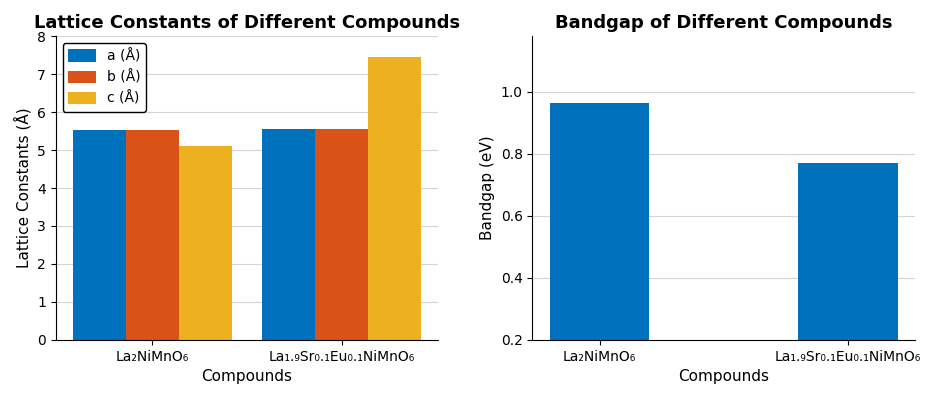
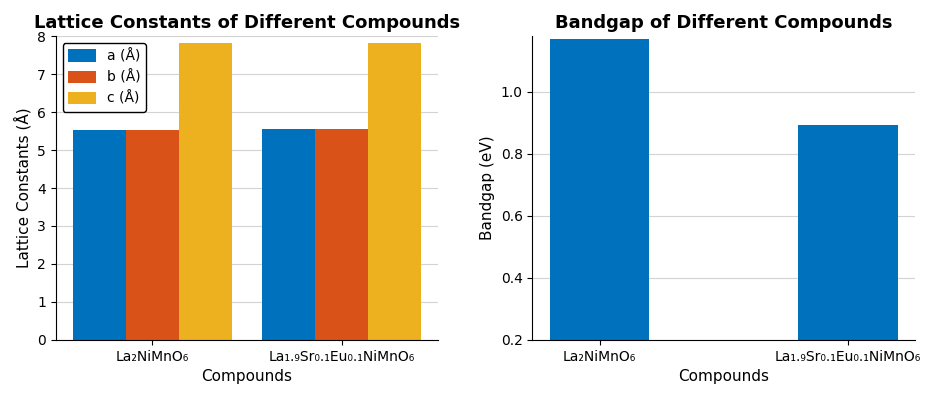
Lattice Constants of Different Compounds/c (Å)/La₂NiMnO₆: 5.10 -> 7.83
Lattice Constants of Different Compounds/c (Å)/La₁.₉Sr₀.₁Eu₀.₁NiMnO₆: 7.45 -> 7.83
Bandgap of Different Compounds/La₂NiMnO₆: 0.965 -> 1.170
Bandgap of Different Compounds/La₁.₉Sr₀.₁Eu₀.₁NiMnO₆: 0.770 -> 0.895
